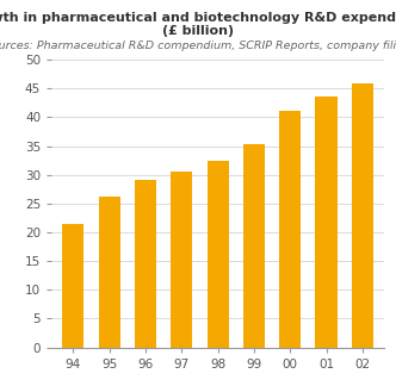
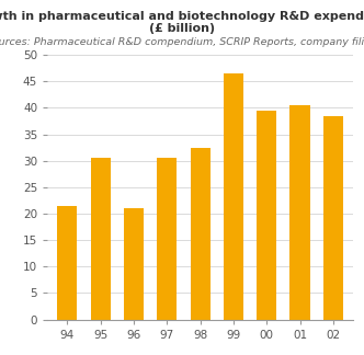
95: 26.3 -> 30.5
96: 29.2 -> 21.0
99: 35.3 -> 46.5
00: 41.2 -> 39.5
01: 43.7 -> 40.5
02: 46.0 -> 38.5
